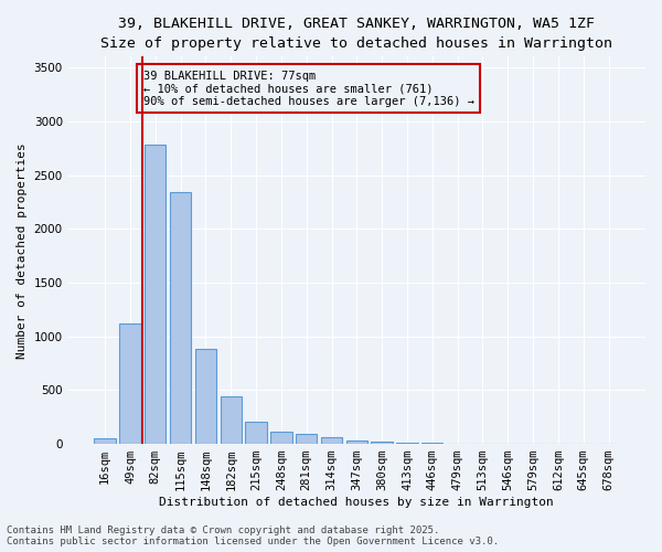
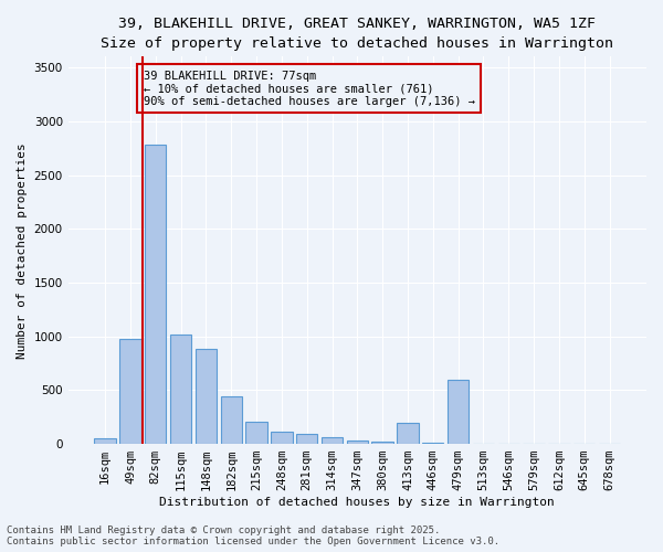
49sqm: 1120 -> 980
115sqm: 2340 -> 1020
413sqm: 20 -> 200
479sqm: 0 -> 600
